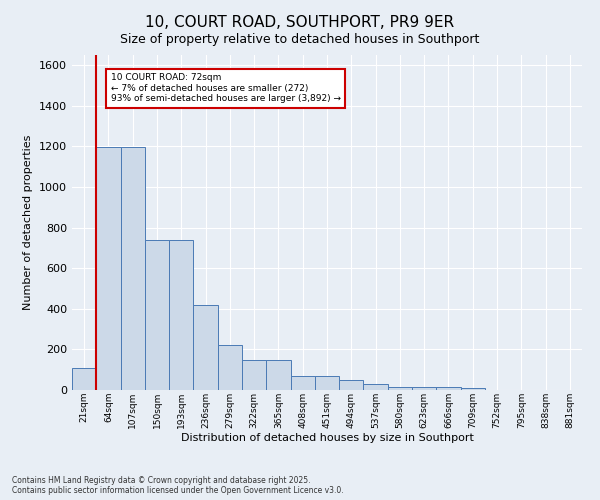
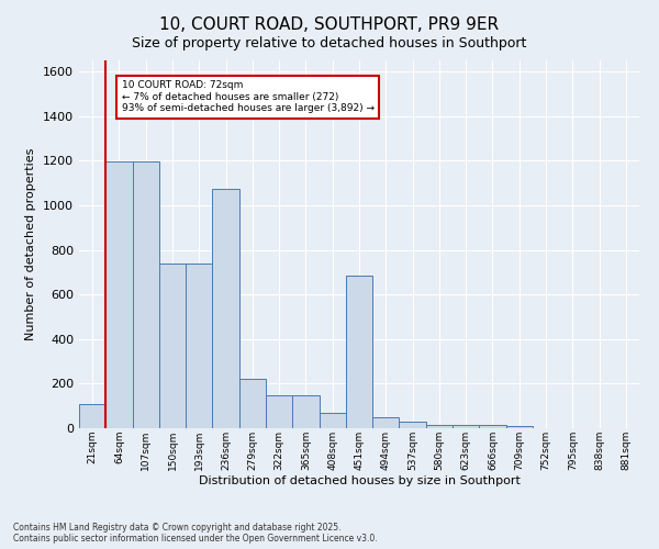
236sqm: 420 -> 1075
451sqm: 70 -> 685
